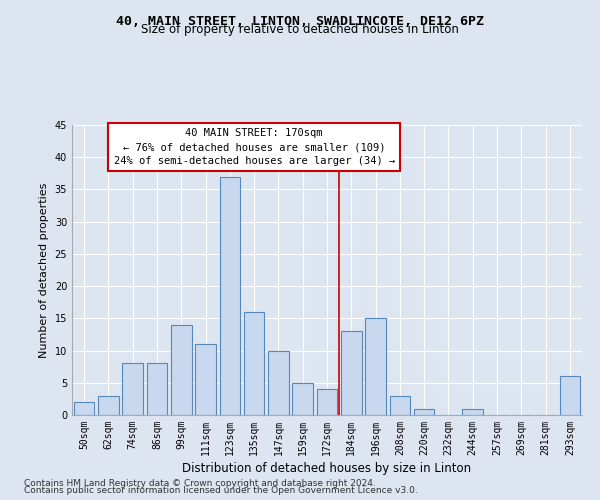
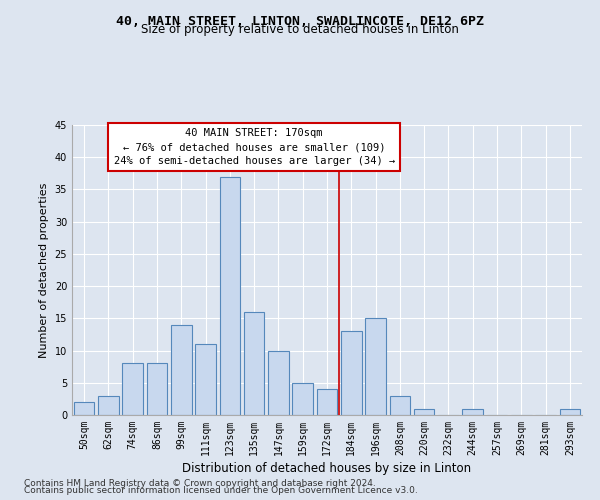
293sqm: 6 -> 1
